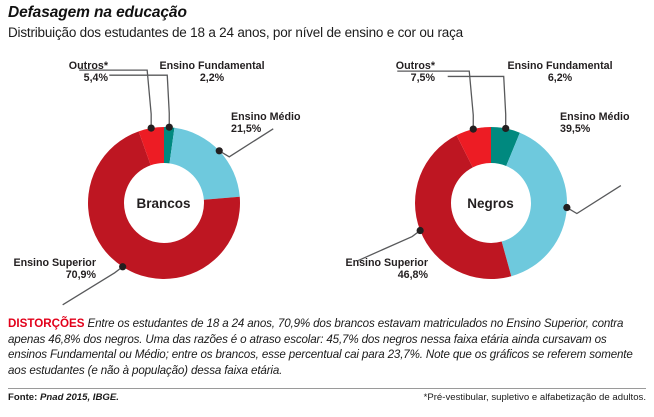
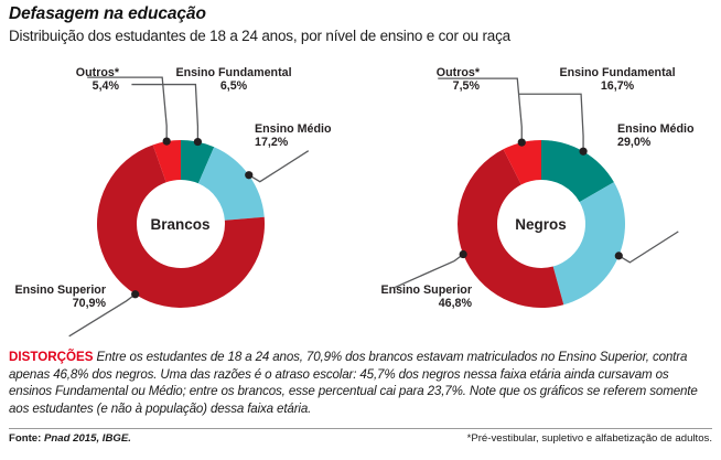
Brancos/Ensino Fundamental: 2,2% -> 6,5%
Brancos/Ensino Médio: 21,5% -> 17,2%
Negros/Ensino Fundamental: 6,2% -> 16,7%
Negros/Ensino Médio: 39,5% -> 29,0%
